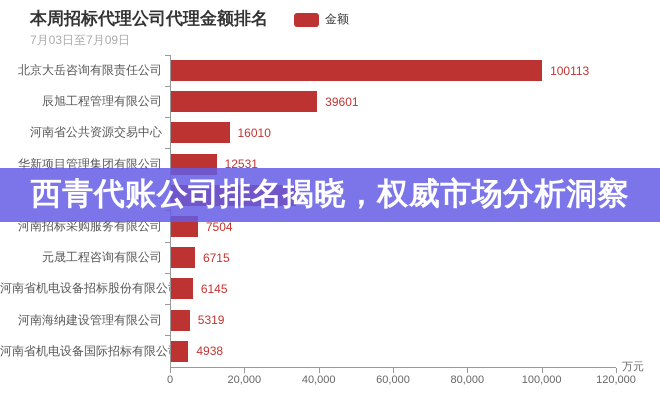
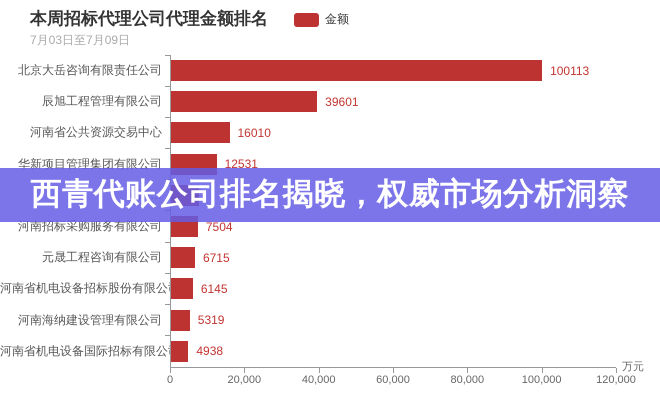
河南…: 34000 -> 8000
